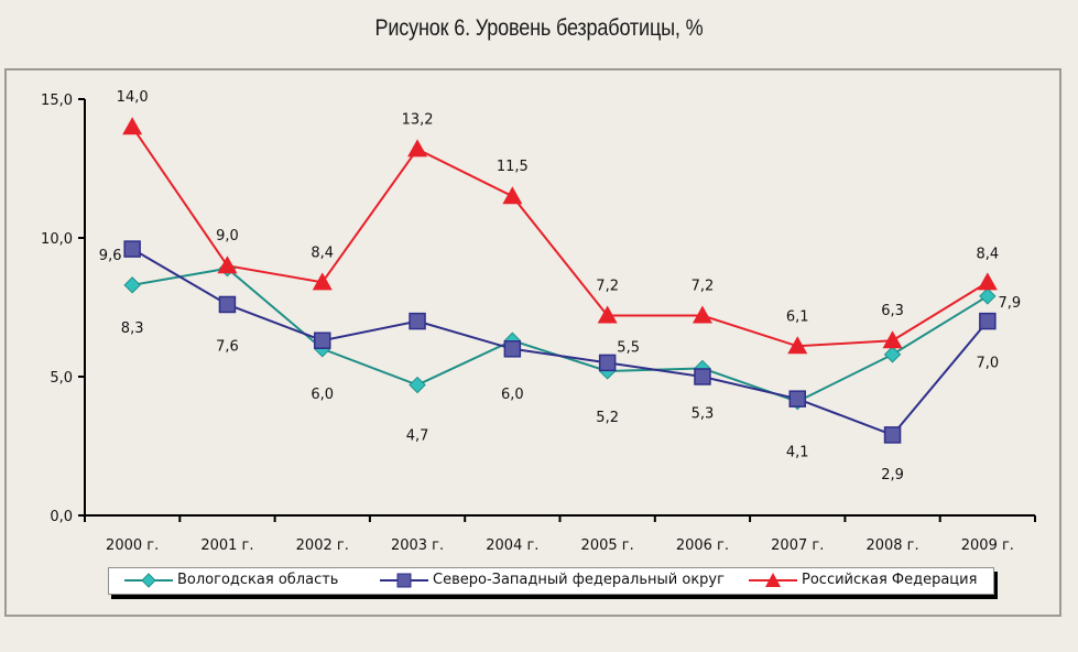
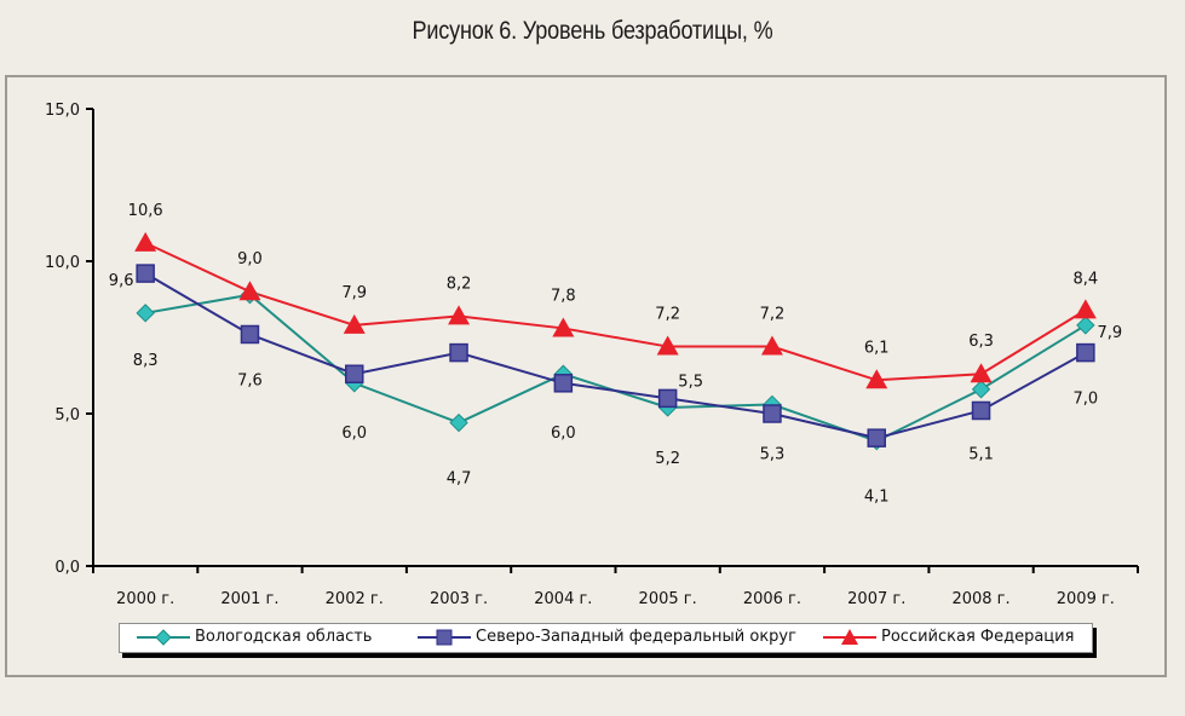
Российская Федерация/2000 г.: 14,0 -> 10,6
Российская Федерация/2002 г.: 8,4 -> 7,9
Российская Федерация/2003 г.: 13,2 -> 8,2
Российская Федерация/2004 г.: 11,5 -> 7,8
Северо-Западный федеральный округ/2008 г.: 2,9 -> 5,1
